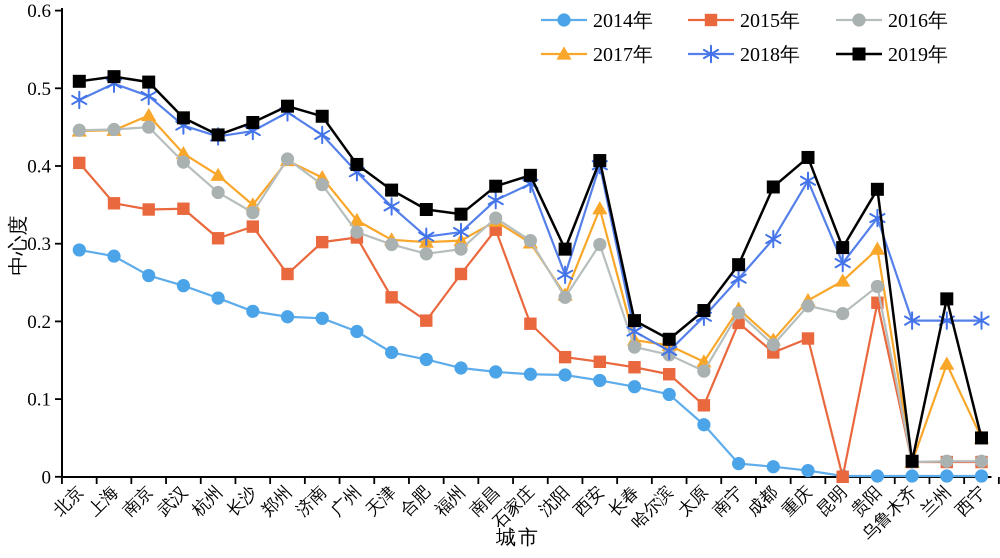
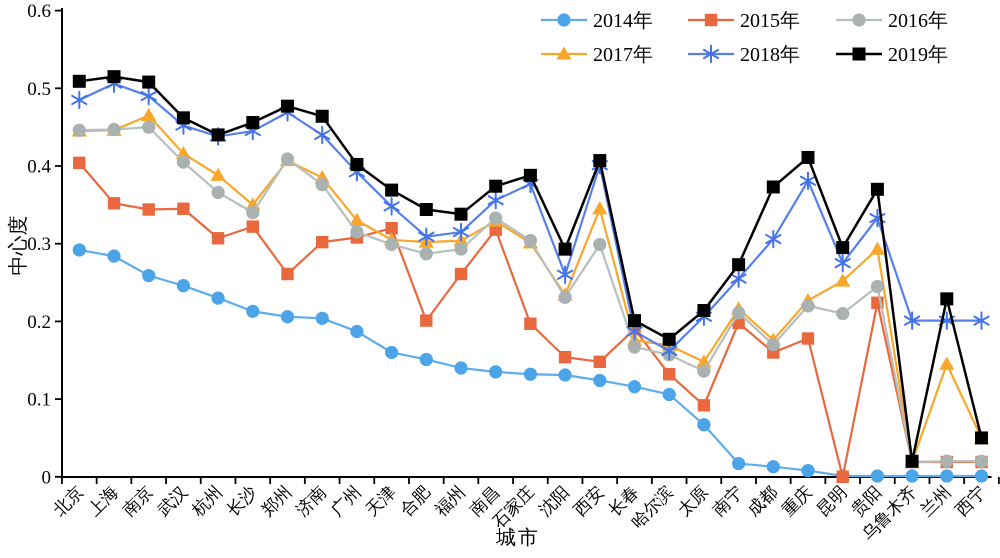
2015年/天津: 0.23 -> 0.32
2015年/长春: 0.14 -> 0.19
